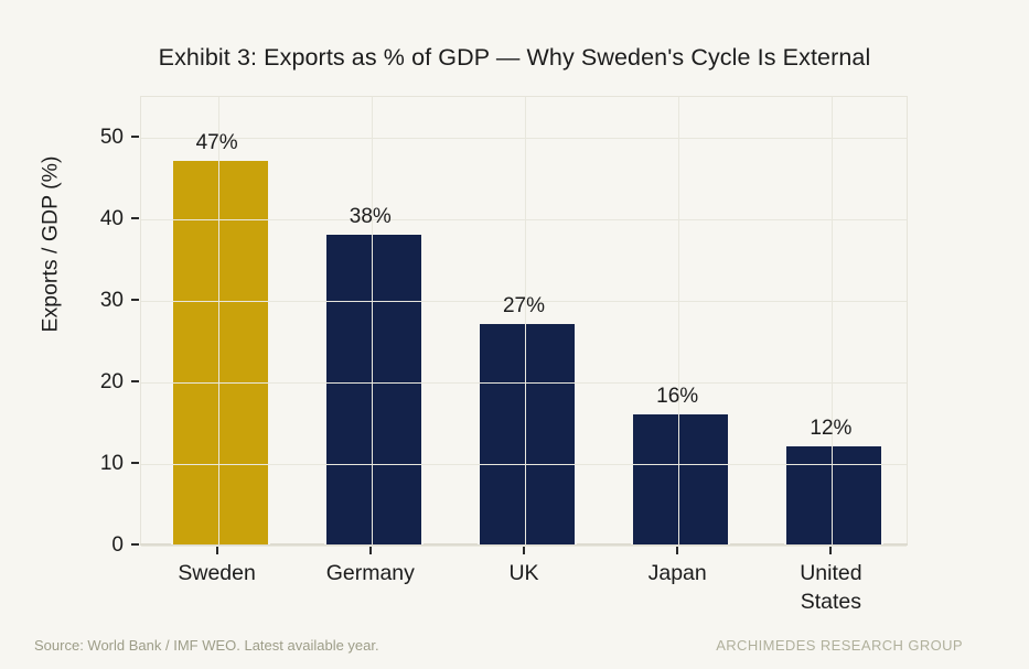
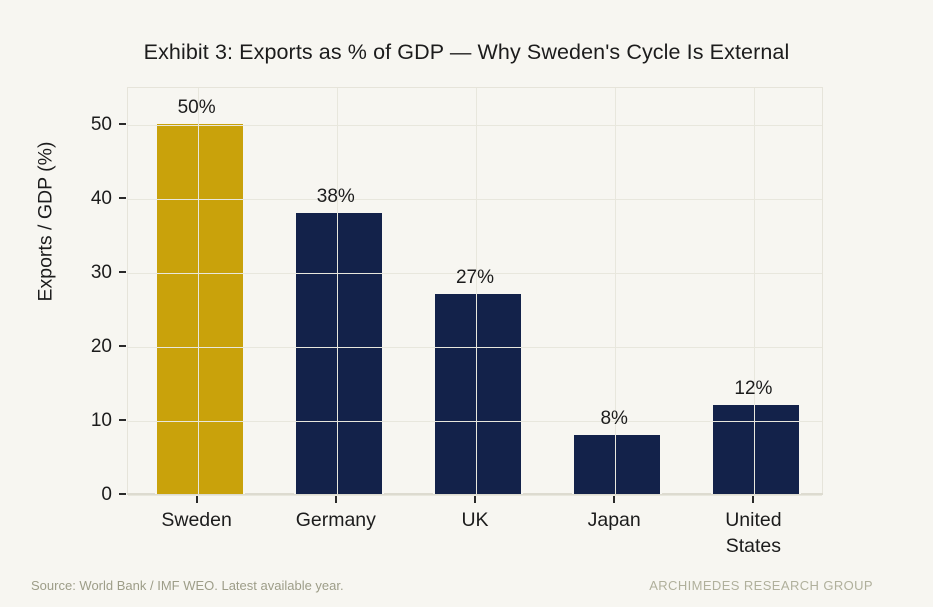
Sweden: 47% -> 50%
Japan: 16% -> 8%
